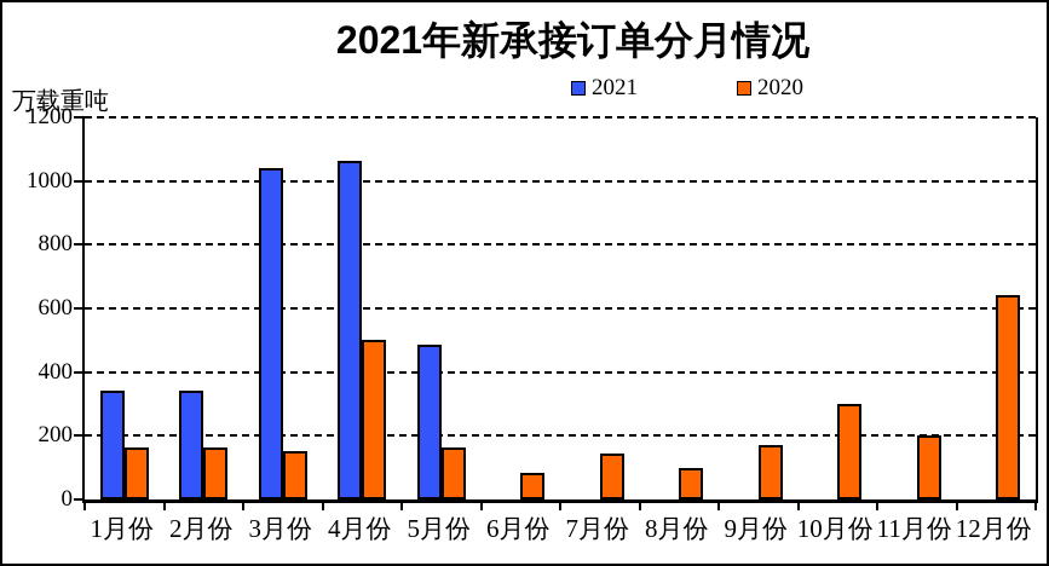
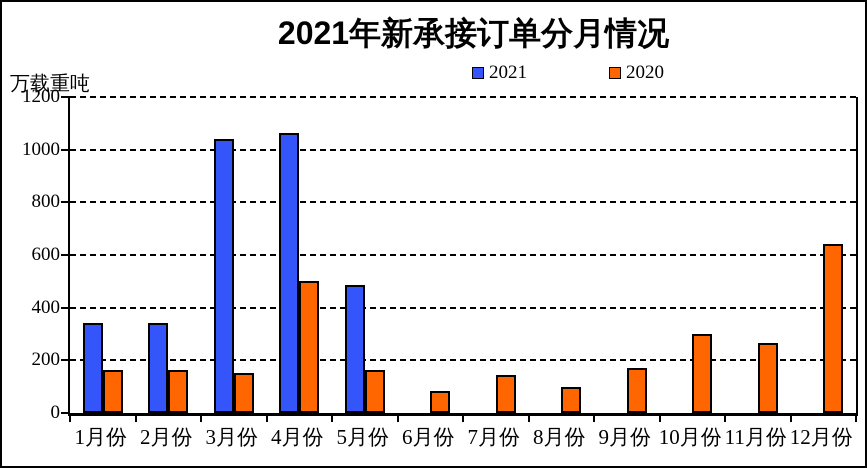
2020/11月份: 200 -> 260
